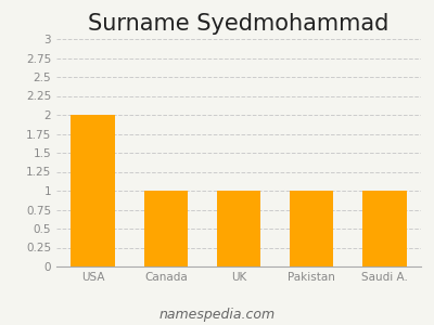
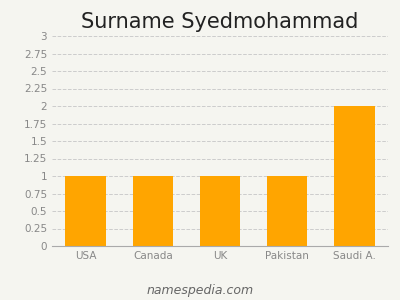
USA: 2 -> 1
Saudi A.: 1 -> 2
